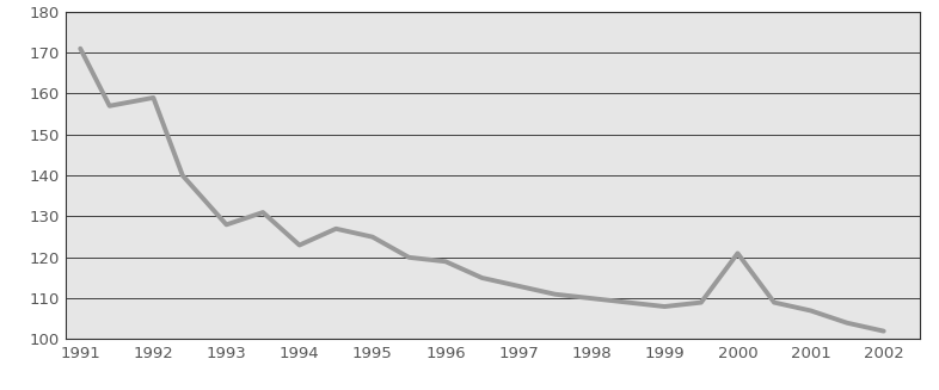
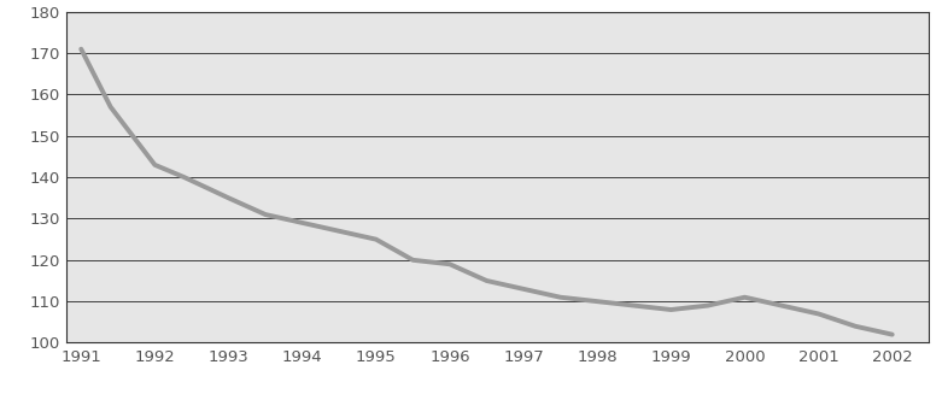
1992: 159 -> 143
1993: 128 -> 135
1994: 123 -> 129
2000: 121 -> 111
